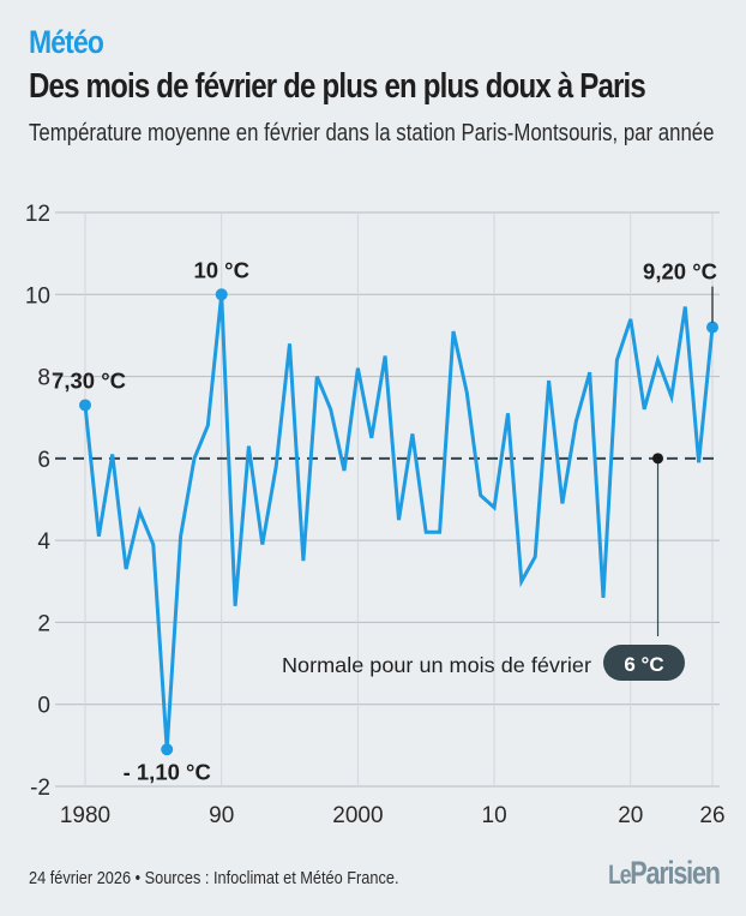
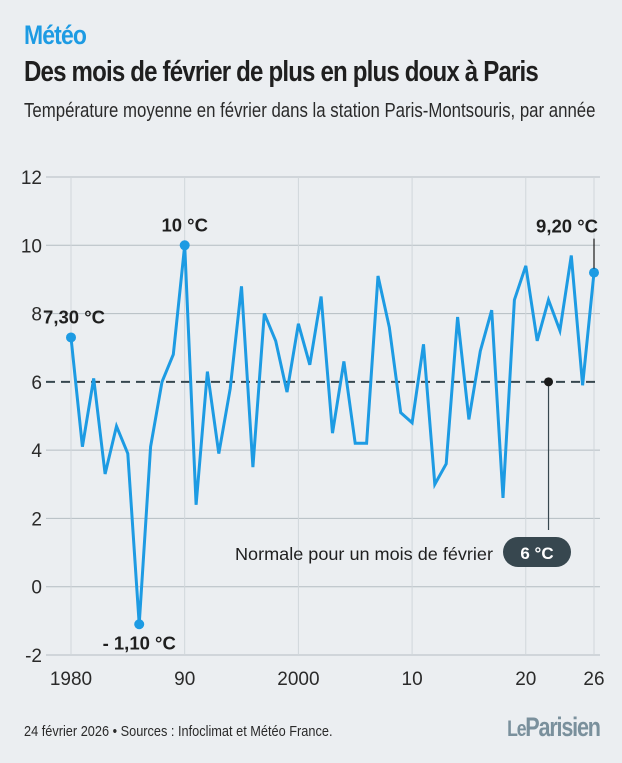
2000: 8.2 -> 7.7
